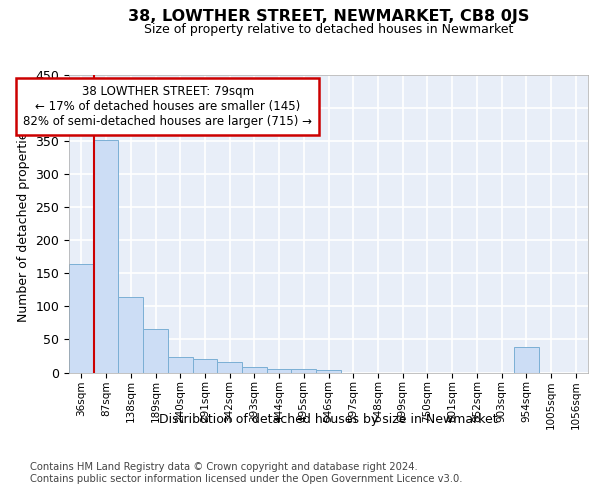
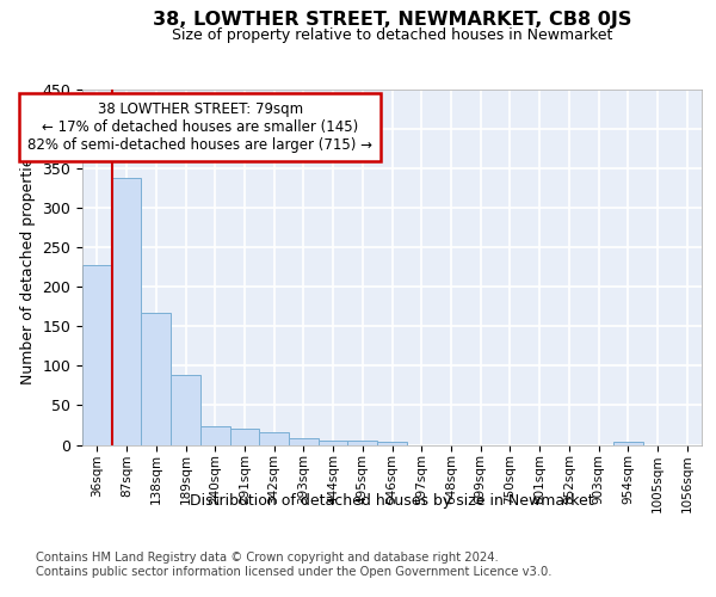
36sqm: 164 -> 228
87sqm: 352 -> 338
138sqm: 114 -> 167
189sqm: 66 -> 88
954sqm: 38 -> 4
